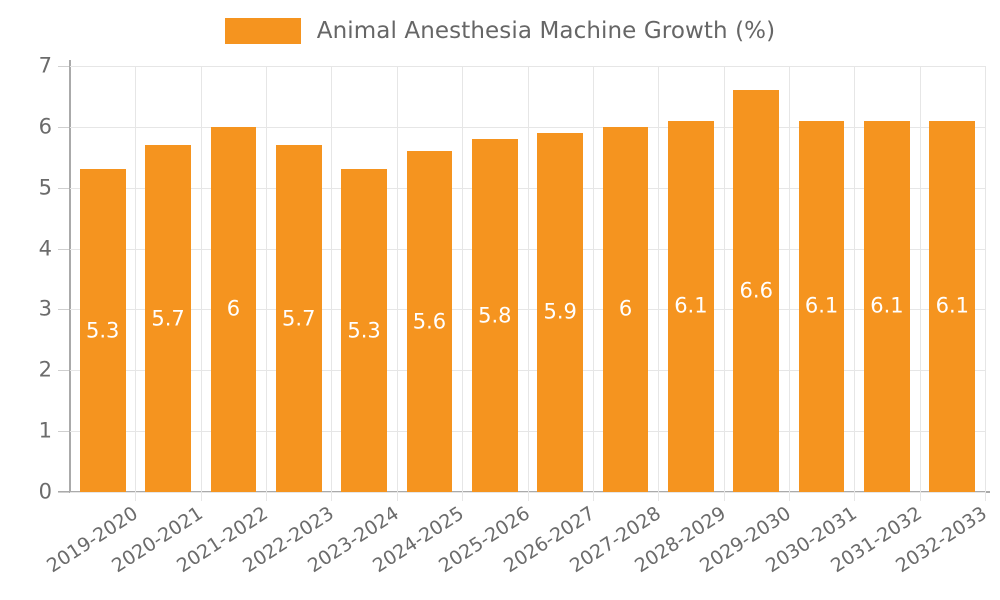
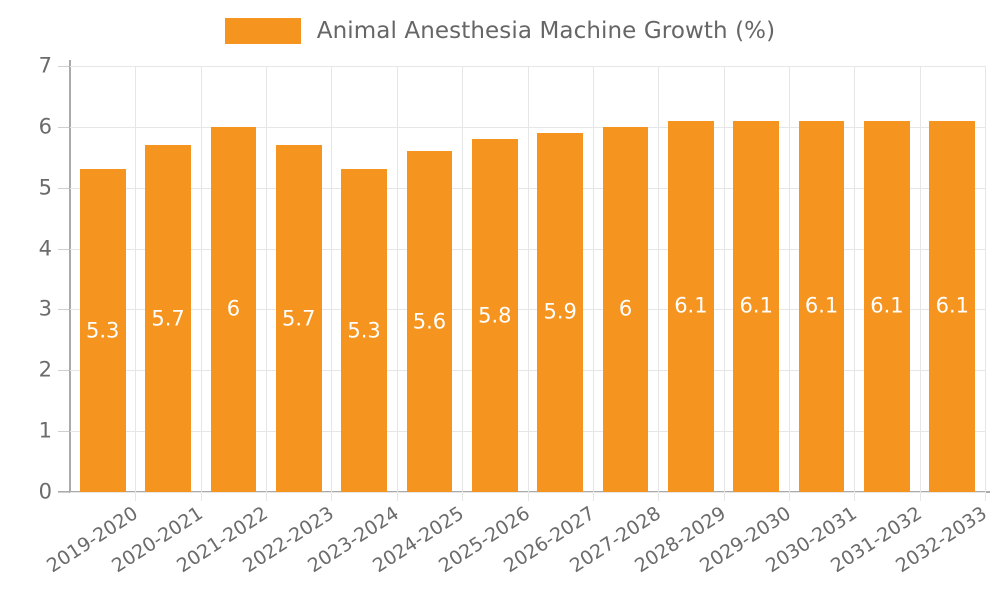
2029-2030: 6.6 -> 6.1
